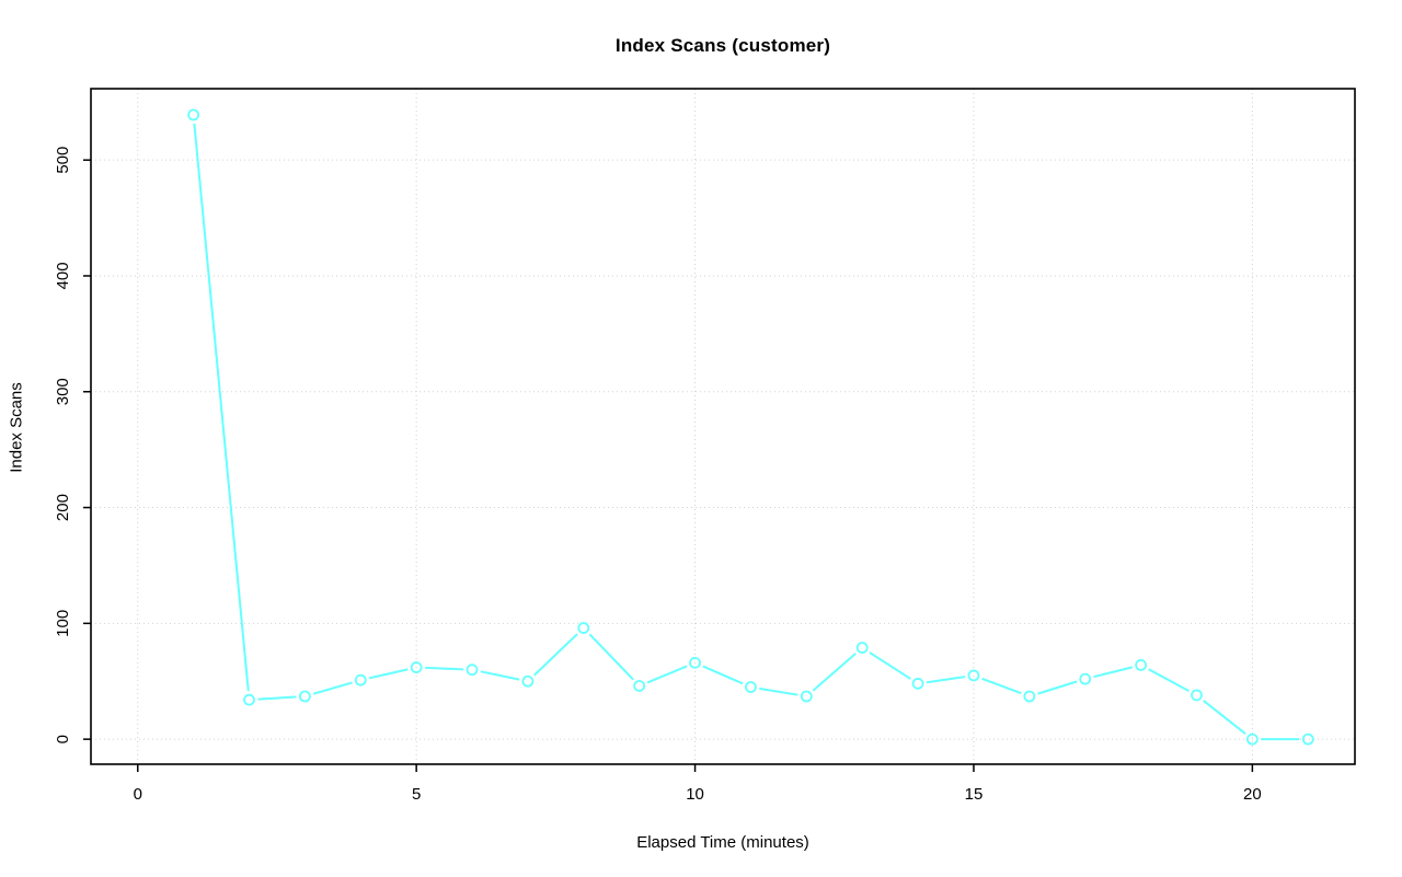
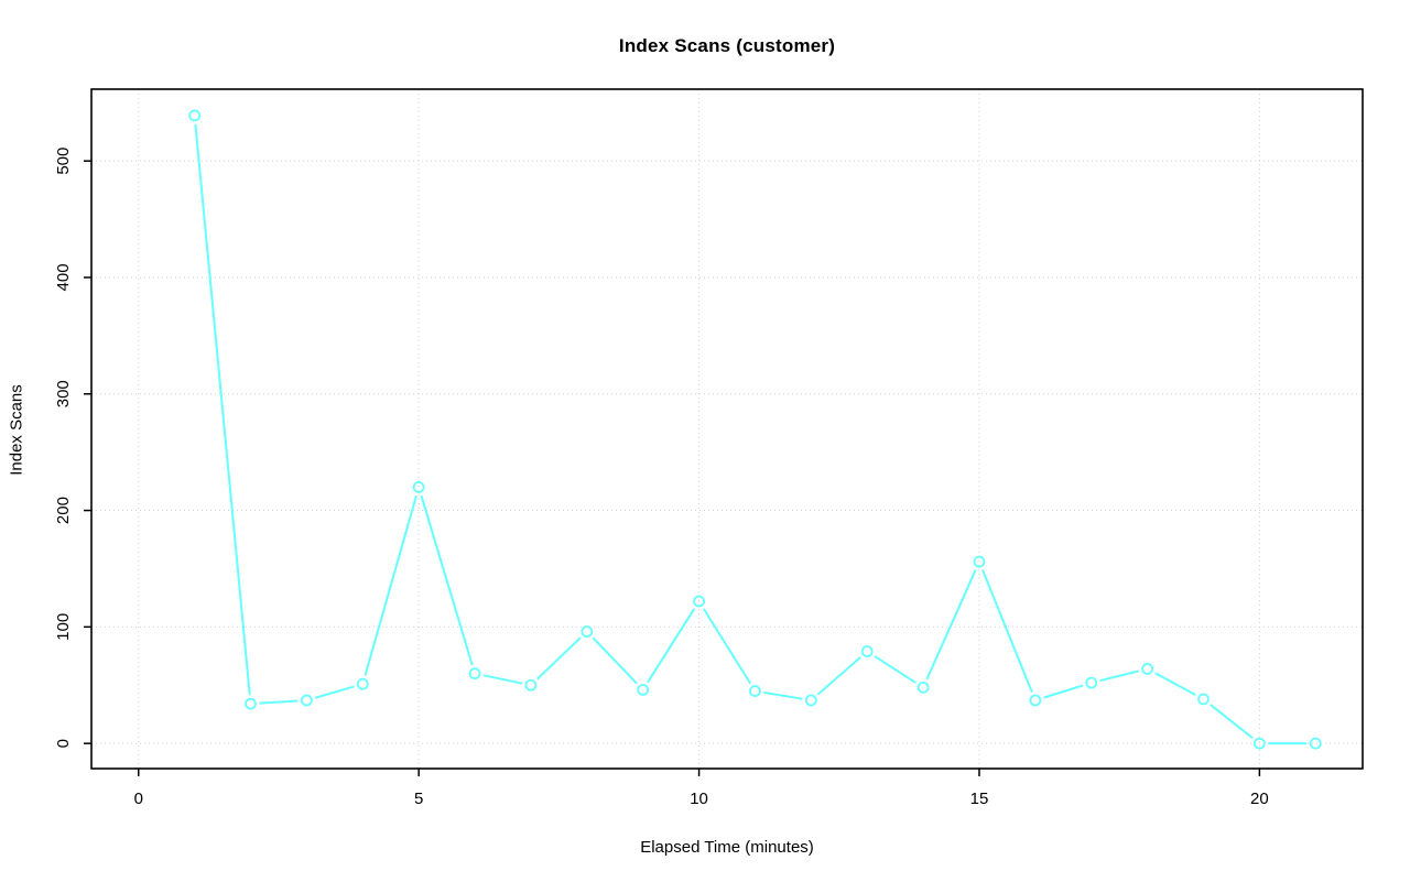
5: 62 -> 220
10: 66 -> 122
15: 55 -> 156
